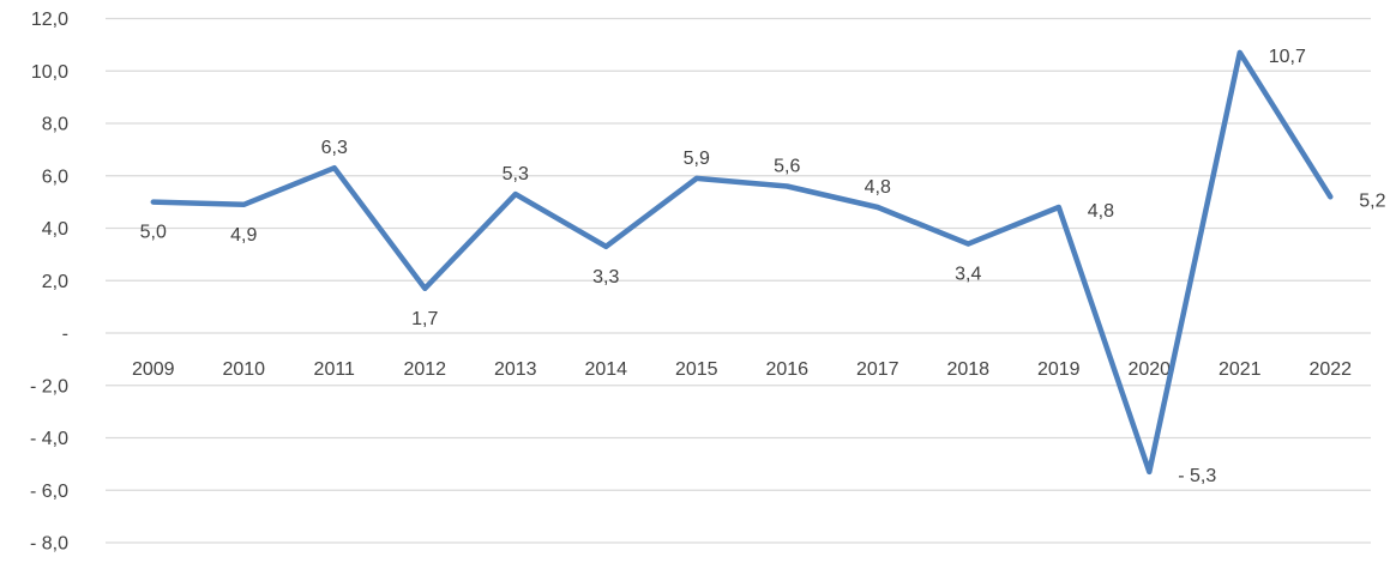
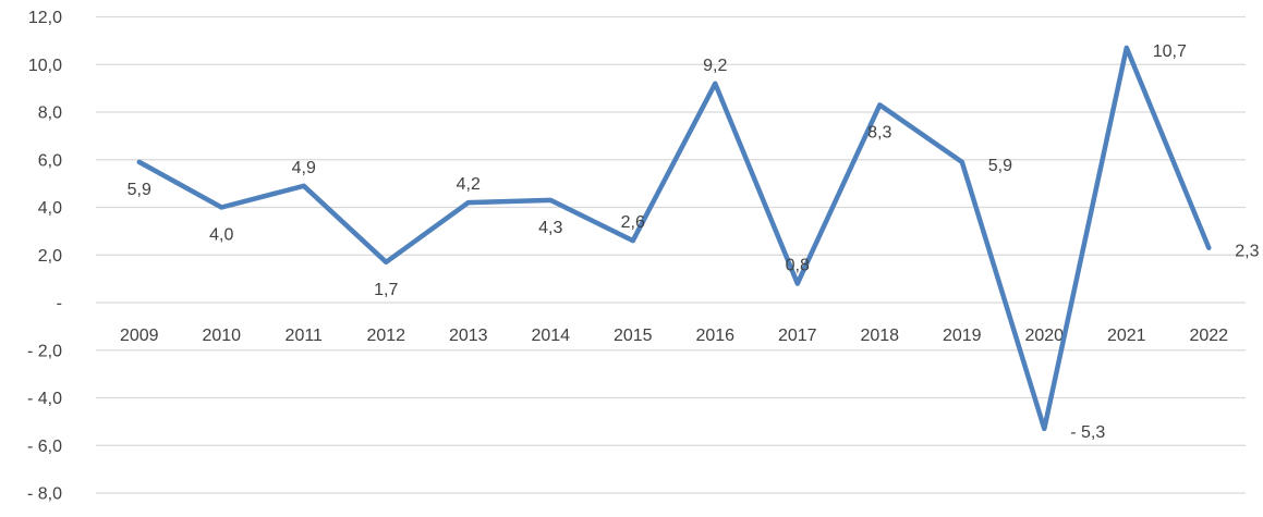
2009: 5,0 -> 5,9
2010: 4,9 -> 4,0
2011: 6,3 -> 4,9
2013: 5,3 -> 4,2
2014: 3,3 -> 4,3
2015: 5,9 -> 2,6
2016: 5,6 -> 9,2
2017: 4,8 -> 0,8
2018: 3,4 -> 8,3
2019: 4,8 -> 5,9
2022: 5,2 -> 2,3
